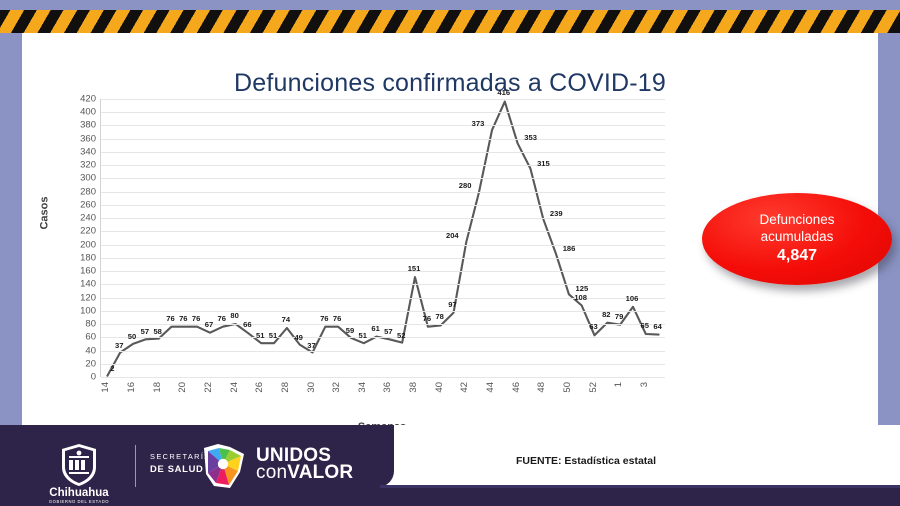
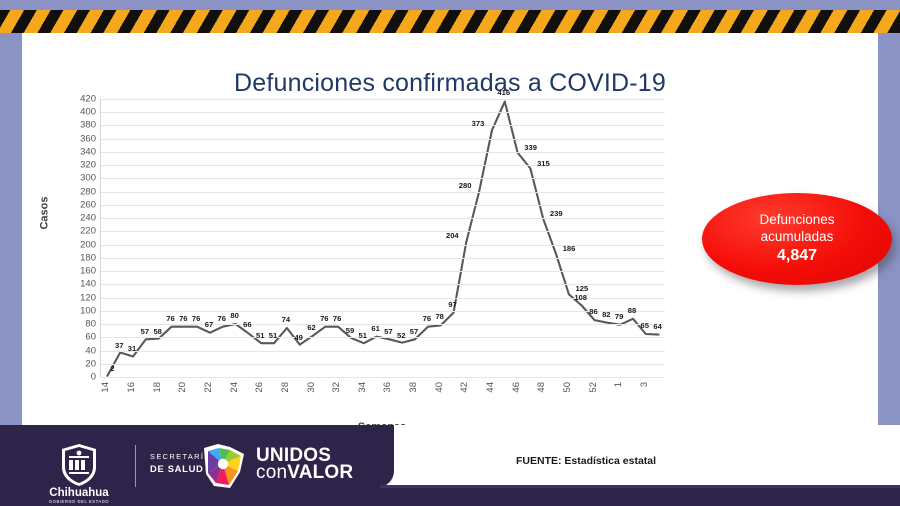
16: 50 -> 31
30: 37 -> 62
38: 151 -> 57
46: 353 -> 339
52: 63 -> 86
3: 106 -> 88
